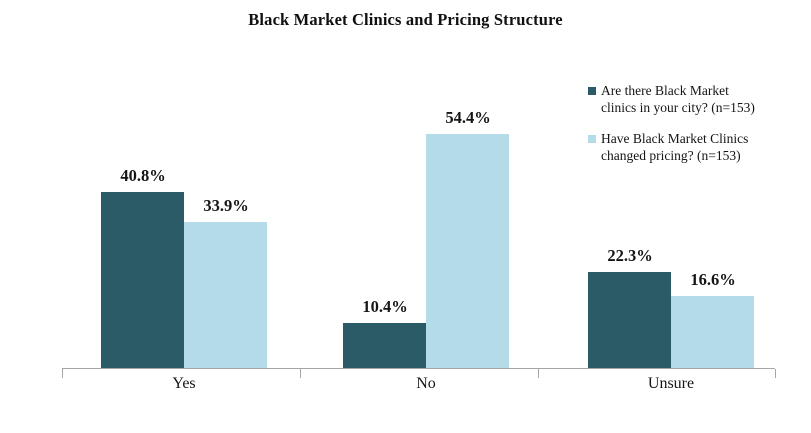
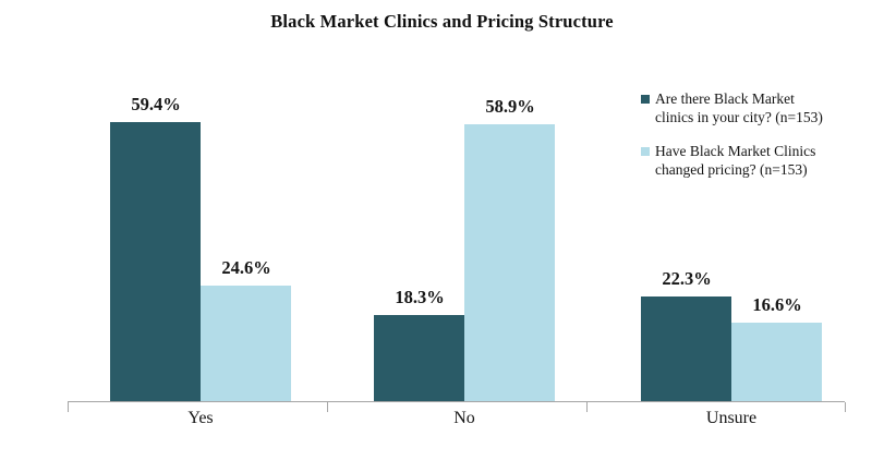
Are there Black Market clinics in your city? (n=153)/Yes: 40.8% -> 59.4%
Have Black Market Clinics changed pricing? (n=153)/Yes: 33.9% -> 24.6%
Are there Black Market clinics in your city? (n=153)/No: 10.4% -> 18.3%
Have Black Market Clinics changed pricing? (n=153)/No: 54.4% -> 58.9%
